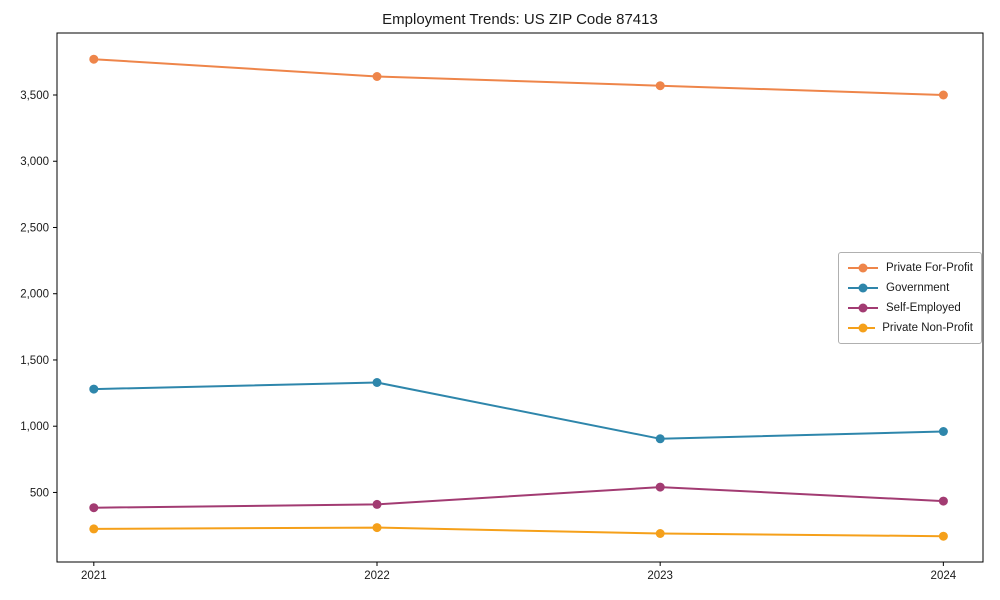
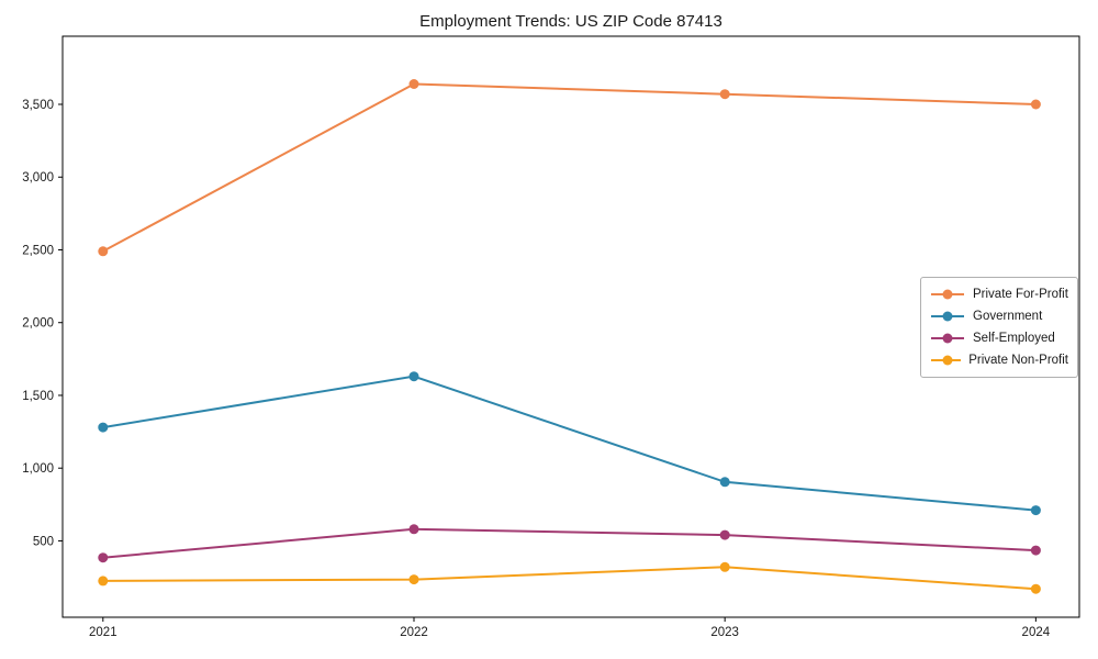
Private For-Profit/2021: 3770 -> 2490
Government/2022: 1330 -> 1630
Self-Employed/2022: 410 -> 580
Private Non-Profit/2023: 190 -> 320
Government/2024: 960 -> 710
